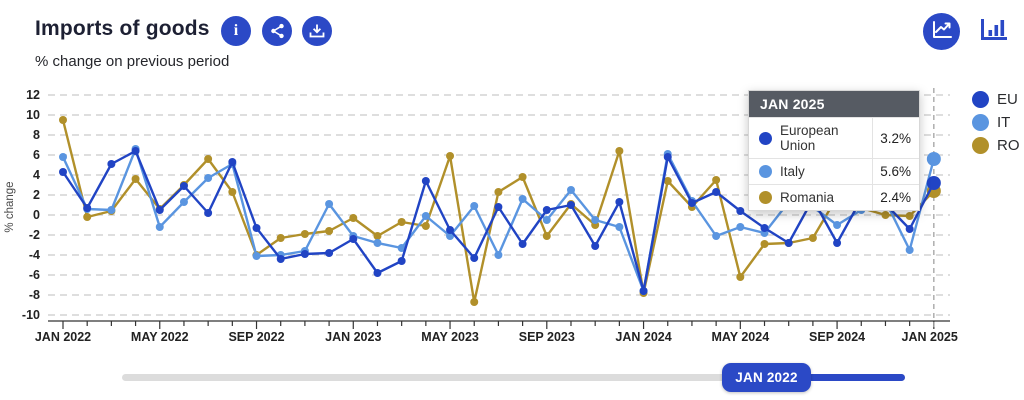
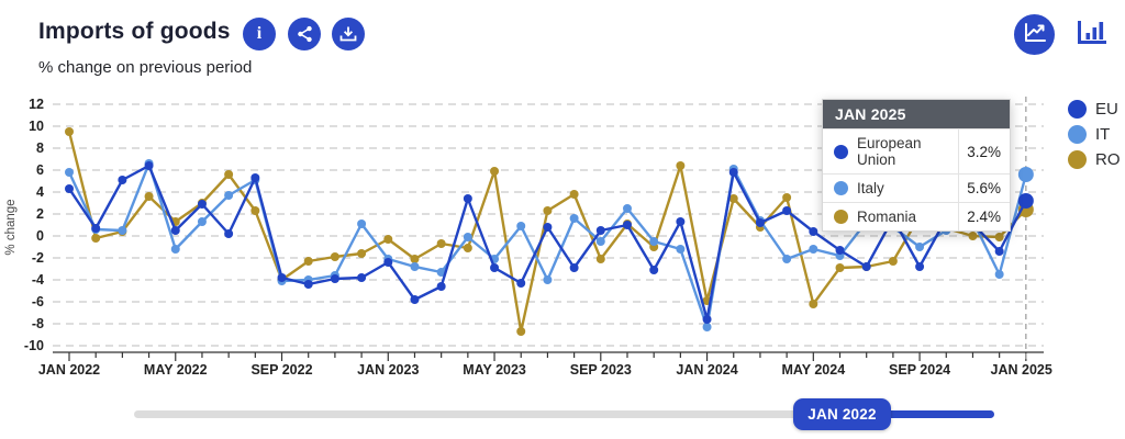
Romania/MAY 2022: 0.6 -> 1.3
European Union/SEP 2022: -1.3 -> -3.8
European Union/MAY 2023: -1.5 -> -2.9
Romania/JAN 2024: -7.8 -> -5.9
Italy/JAN 2024: -7.6 -> -8.3
